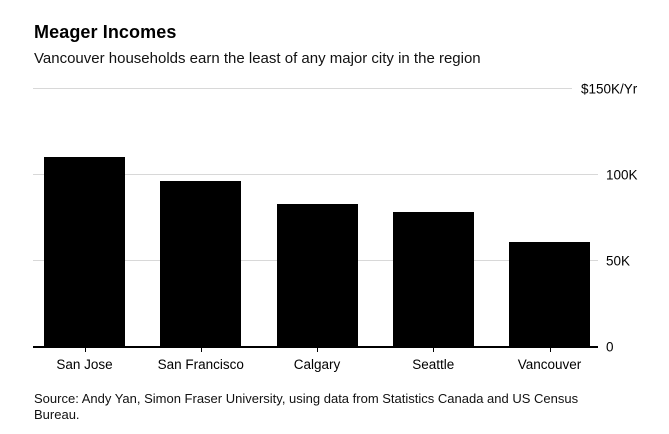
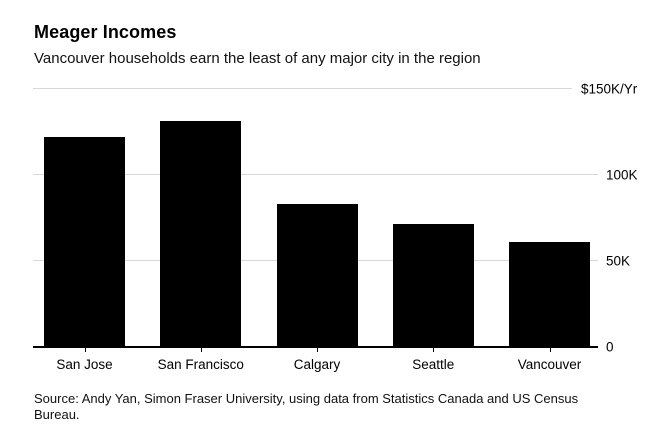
San Jose: 110K -> 122K
San Francisco: 96K -> 131K
Seattle: 78K -> 71K
